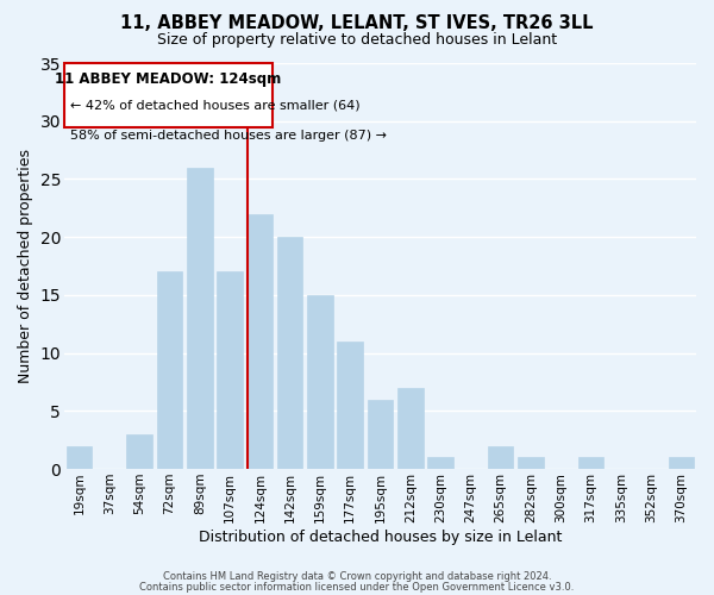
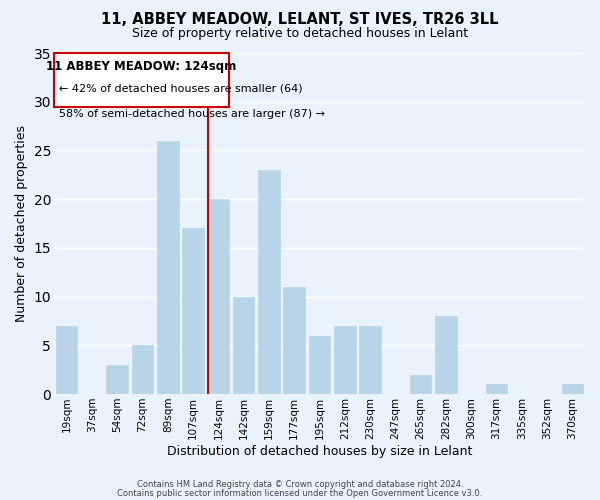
19sqm: 2 -> 7
72sqm: 17 -> 5
124sqm: 22 -> 20
142sqm: 20 -> 10
159sqm: 15 -> 23
230sqm: 1 -> 7
282sqm: 1 -> 8
